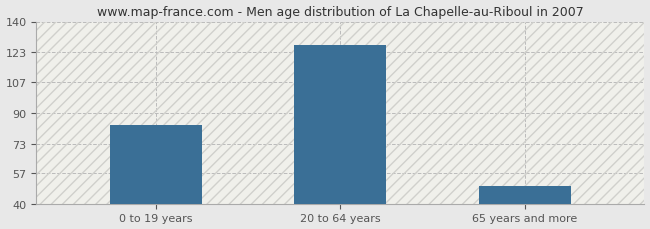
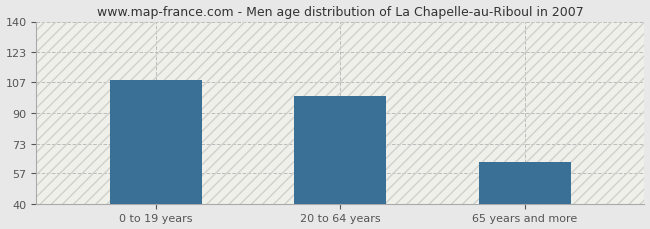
0 to 19 years: 83 -> 108
20 to 64 years: 127 -> 99
65 years and more: 50 -> 63
